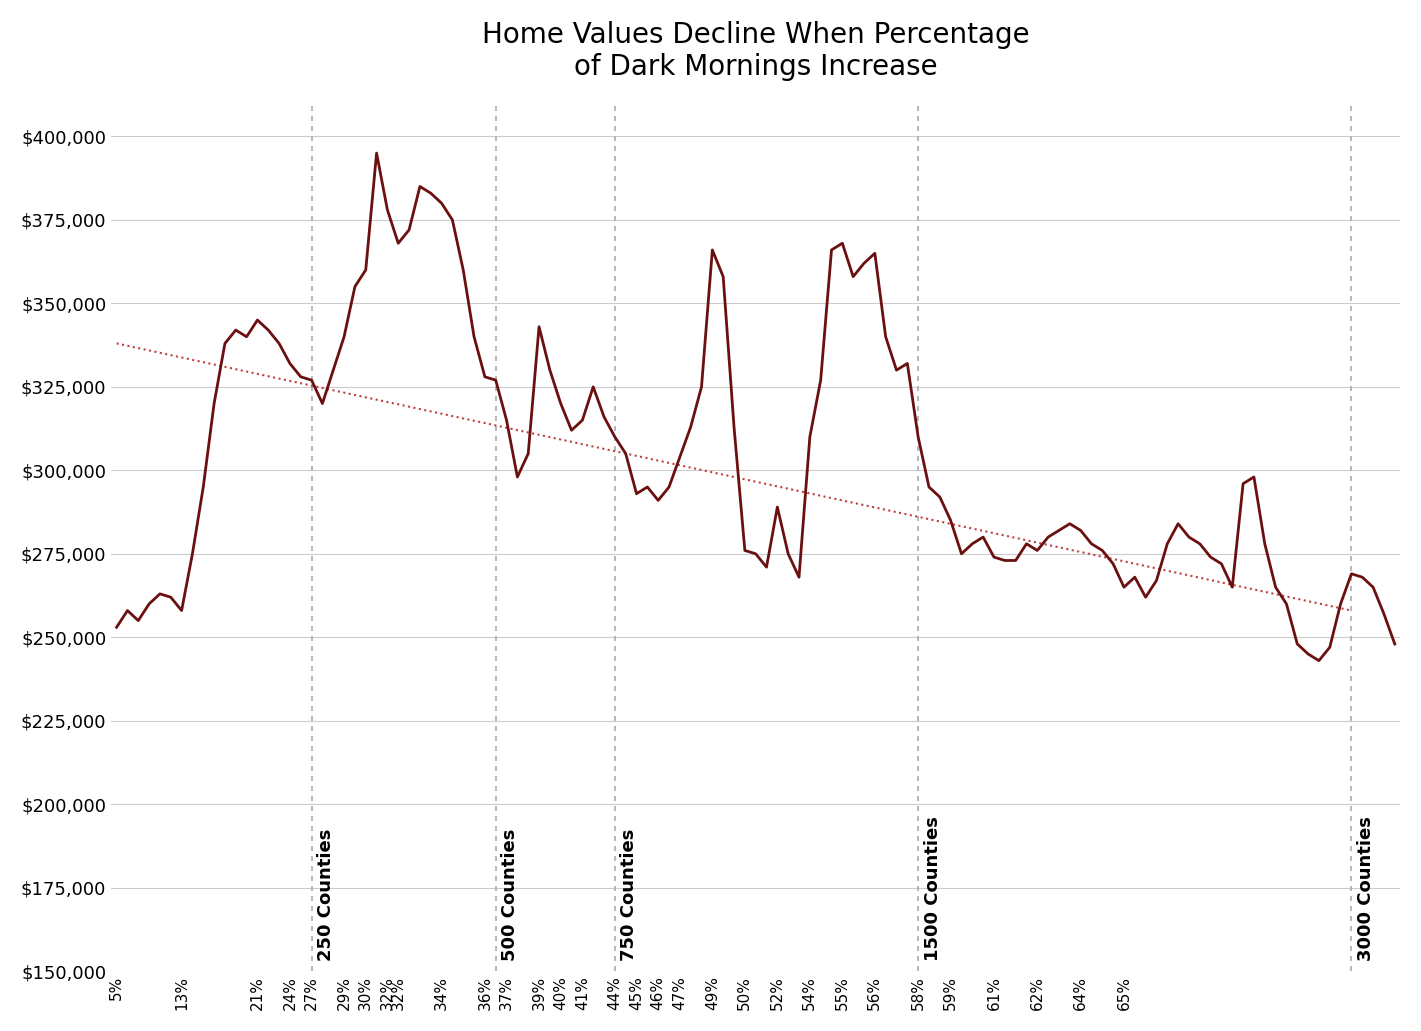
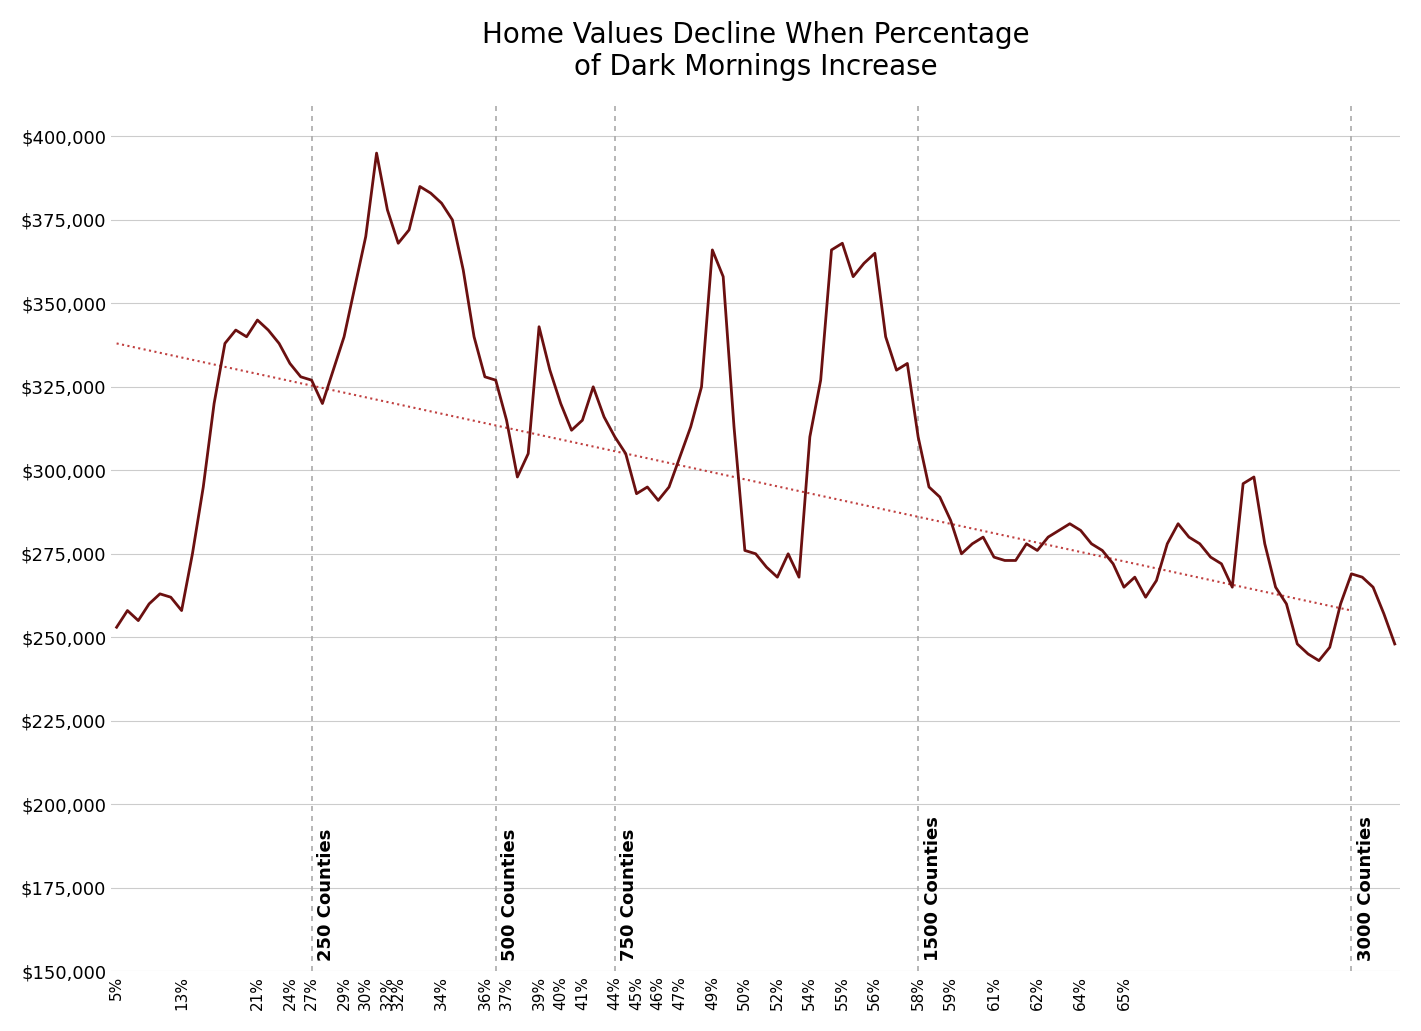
30%: $360,000 -> $370,000
52%: $289,000 -> $268,000
